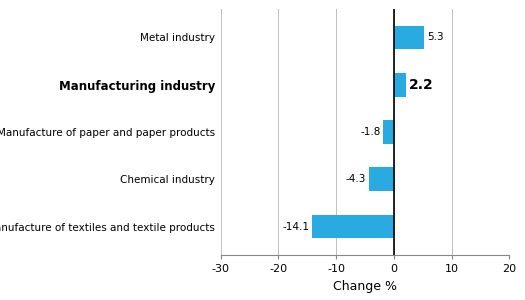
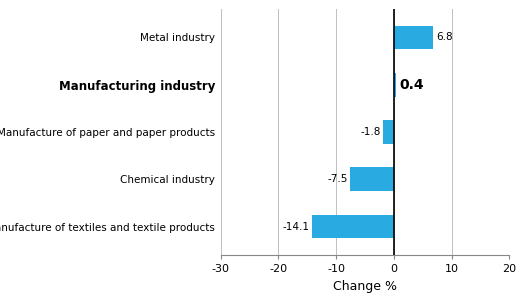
Metal industry: 5.3 -> 6.8
Manufacturing industry: 2.2 -> 0.4
Chemical industry: -4.3 -> -7.5
